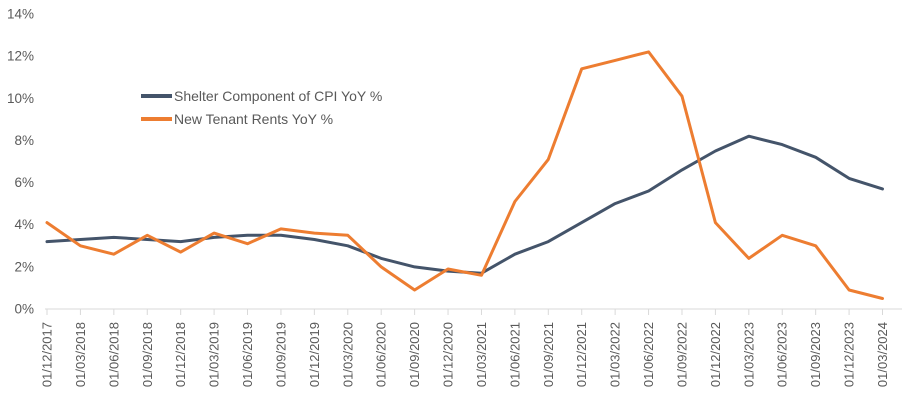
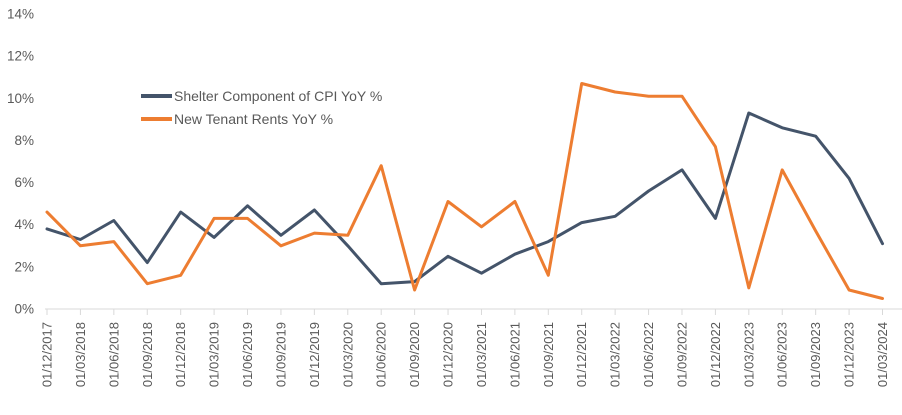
Shelter Component of CPI YoY %/01/12/2017: 3.2% -> 3.8%
New Tenant Rents YoY %/01/12/2017: 4.1% -> 4.6%
Shelter Component of CPI YoY %/01/06/2018: 3.4% -> 4.2%
New Tenant Rents YoY %/01/06/2018: 2.6% -> 3.2%
Shelter Component of CPI YoY %/01/09/2018: 3.3% -> 2.2%
New Tenant Rents YoY %/01/09/2018: 3.5% -> 1.2%
Shelter Component of CPI YoY %/01/12/2018: 3.2% -> 4.6%
New Tenant Rents YoY %/01/12/2018: 2.7% -> 1.6%
New Tenant Rents YoY %/01/03/2019: 3.6% -> 4.3%
Shelter Component of CPI YoY %/01/06/2019: 3.5% -> 4.9%
New Tenant Rents YoY %/01/06/2019: 3.1% -> 4.3%
New Tenant Rents YoY %/01/09/2019: 3.8% -> 3.0%
Shelter Component of CPI YoY %/01/12/2019: 3.3% -> 4.7%
Shelter Component of CPI YoY %/01/06/2020: 2.4% -> 1.2%
New Tenant Rents YoY %/01/06/2020: 2.0% -> 6.8%
Shelter Component of CPI YoY %/01/09/2020: 2.0% -> 1.3%
Shelter Component of CPI YoY %/01/12/2020: 1.8% -> 2.5%
New Tenant Rents YoY %/01/12/2020: 1.9% -> 5.1%
New Tenant Rents YoY %/01/03/2021: 1.6% -> 3.9%
New Tenant Rents YoY %/01/09/2021: 7.1% -> 1.6%
New Tenant Rents YoY %/01/12/2021: 11.4% -> 10.7%
Shelter Component of CPI YoY %/01/03/2022: 5.0% -> 4.4%
New Tenant Rents YoY %/01/03/2022: 11.8% -> 10.3%
New Tenant Rents YoY %/01/06/2022: 12.2% -> 10.1%
Shelter Component of CPI YoY %/01/12/2022: 7.5% -> 4.3%
New Tenant Rents YoY %/01/12/2022: 4.1% -> 7.7%
Shelter Component of CPI YoY %/01/03/2023: 8.2% -> 9.3%
New Tenant Rents YoY %/01/03/2023: 2.4% -> 1.0%
Shelter Component of CPI YoY %/01/06/2023: 7.8% -> 8.6%
New Tenant Rents YoY %/01/06/2023: 3.5% -> 6.6%
Shelter Component of CPI YoY %/01/09/2023: 7.2% -> 8.2%
New Tenant Rents YoY %/01/09/2023: 3.0% -> 3.7%
Shelter Component of CPI YoY %/01/03/2024: 5.7% -> 3.1%
